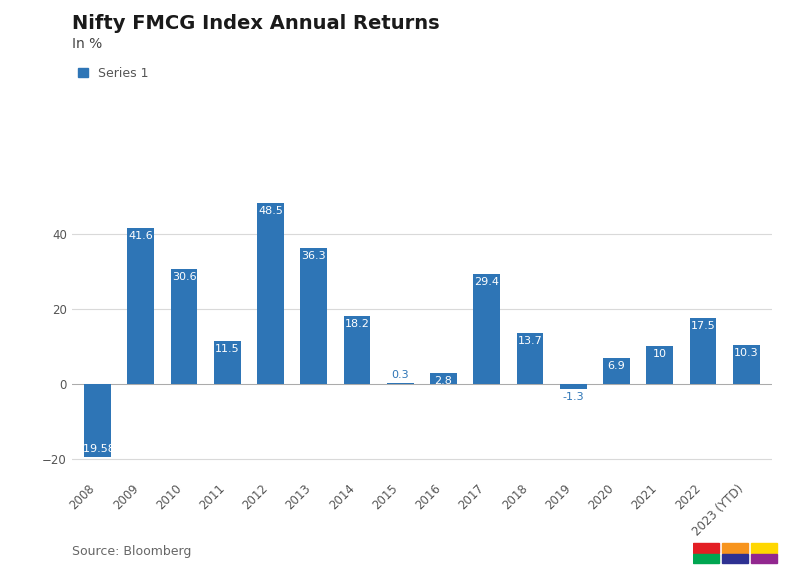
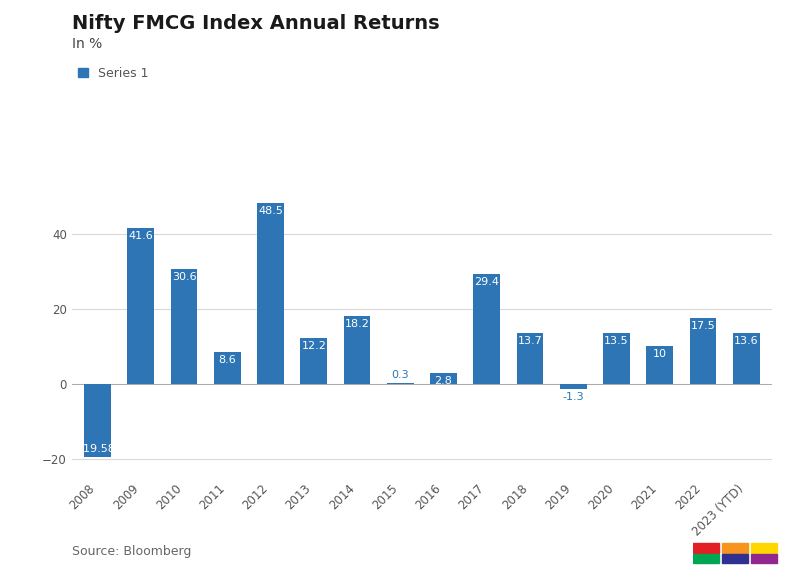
2011: 11.5 -> 8.6
2013: 36.3 -> 12.2
2020: 6.9 -> 13.5
2023 (YTD): 10.3 -> 13.6
